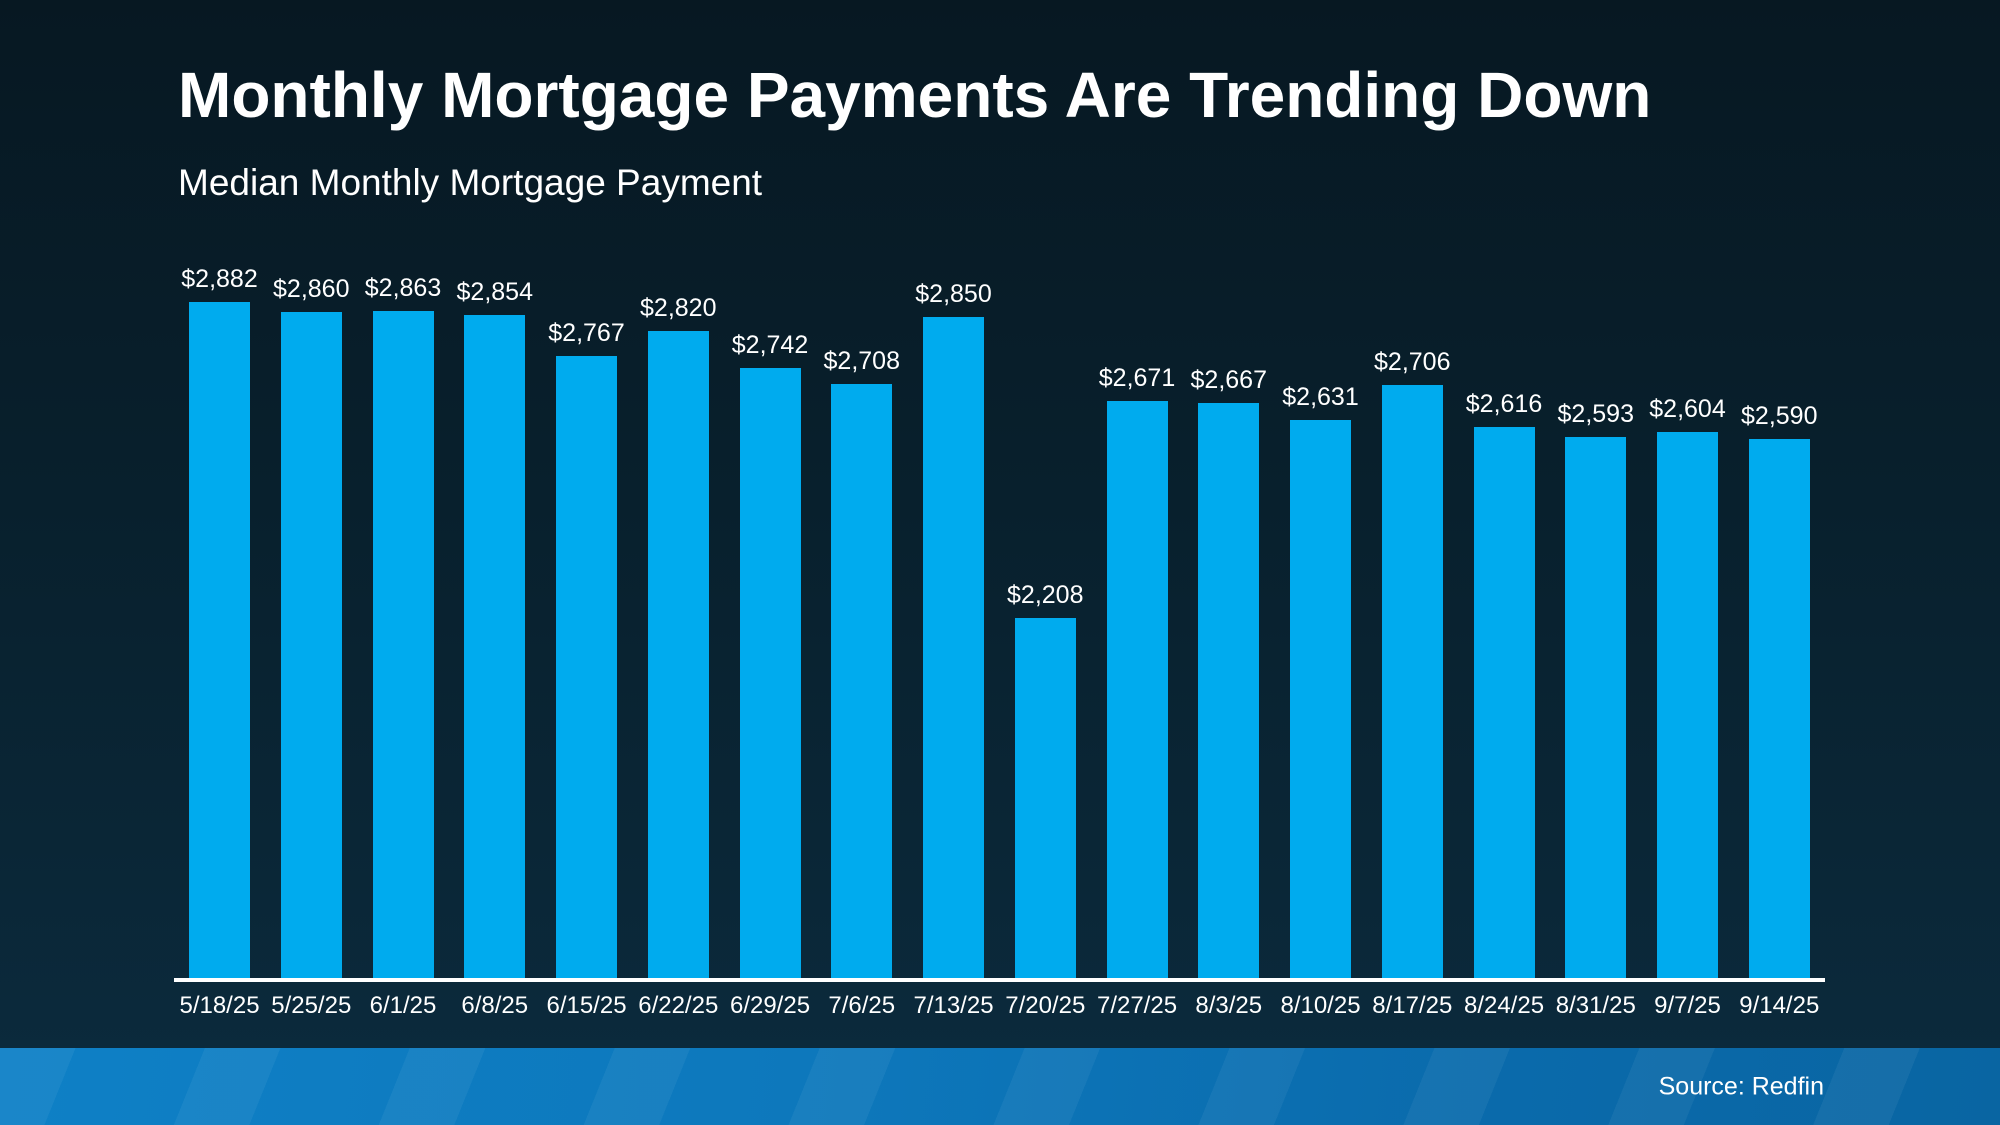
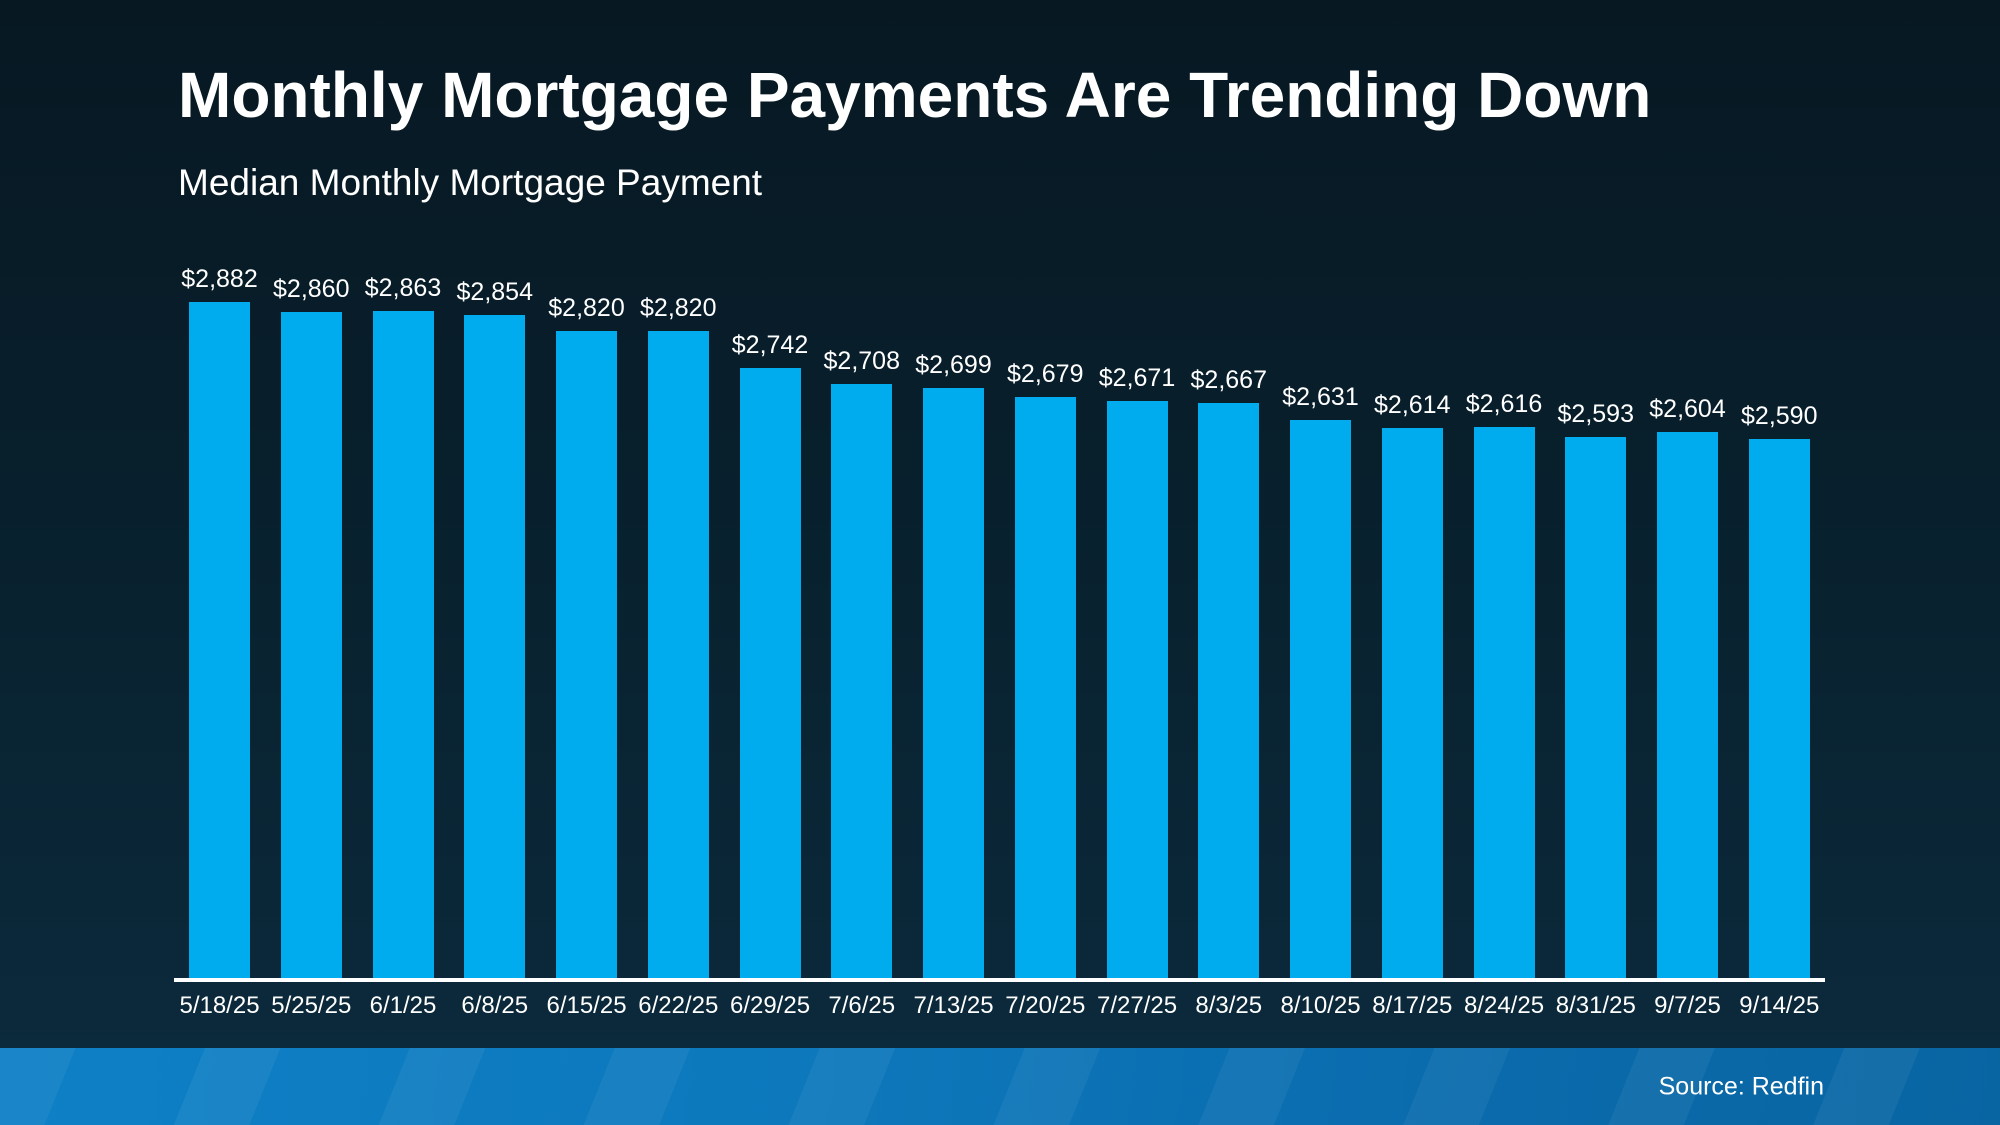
6/15/25: $2,767 -> $2,820
7/13/25: $2,850 -> $2,699
7/20/25: $2,208 -> $2,679
8/17/25: $2,706 -> $2,614
